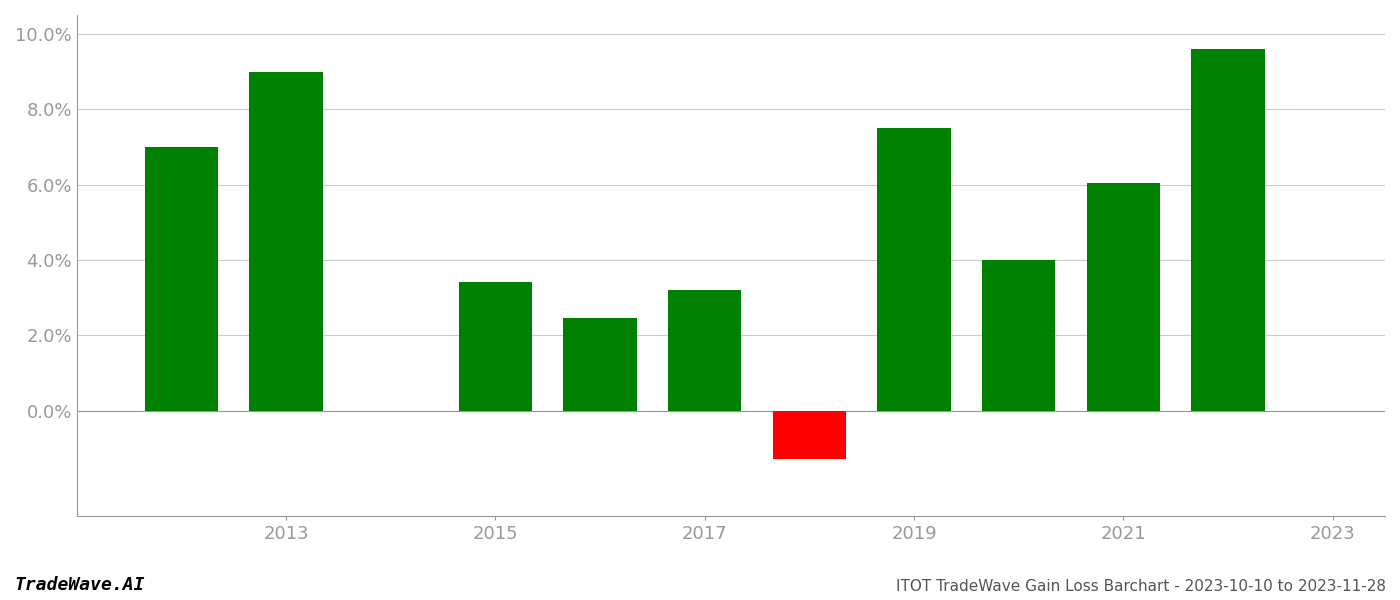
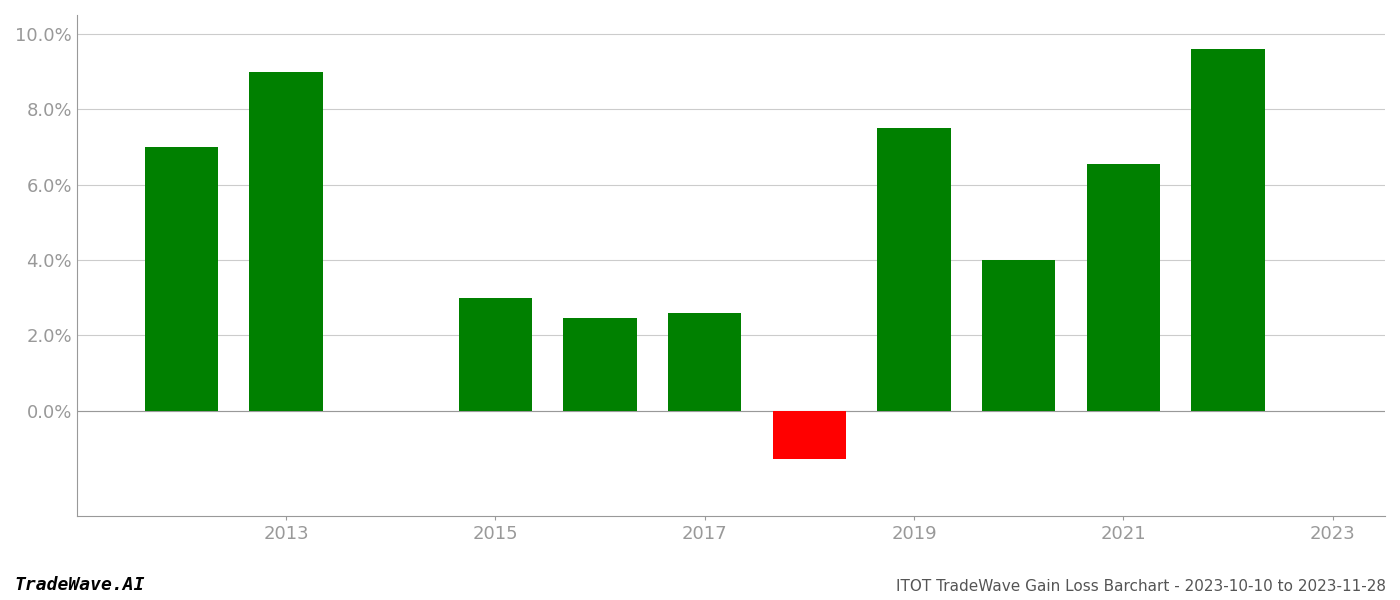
2015: 3.40% -> 3.00%
2017: 3.20% -> 2.60%
2021: 6.05% -> 6.55%
